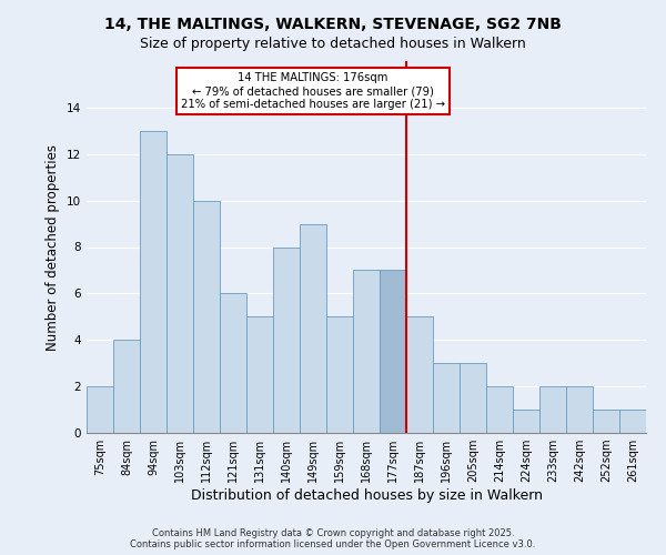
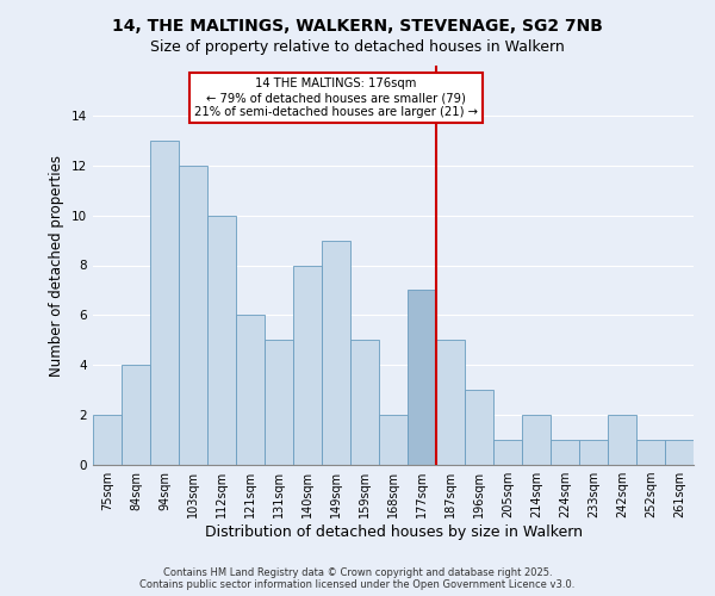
168sqm: 7 -> 2
205sqm: 3 -> 1
233sqm: 2 -> 1
